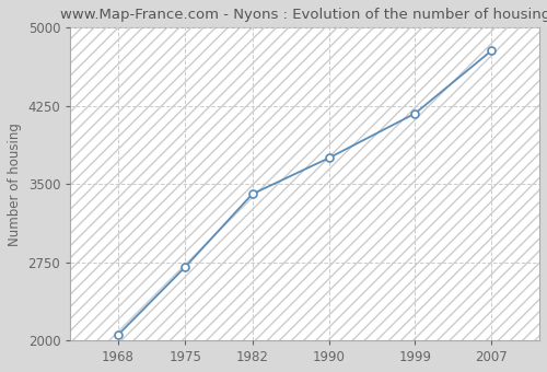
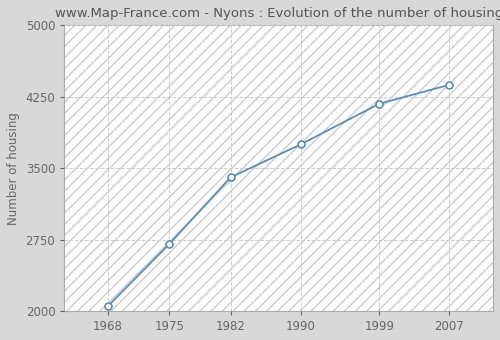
2007: 4780 -> 4380
